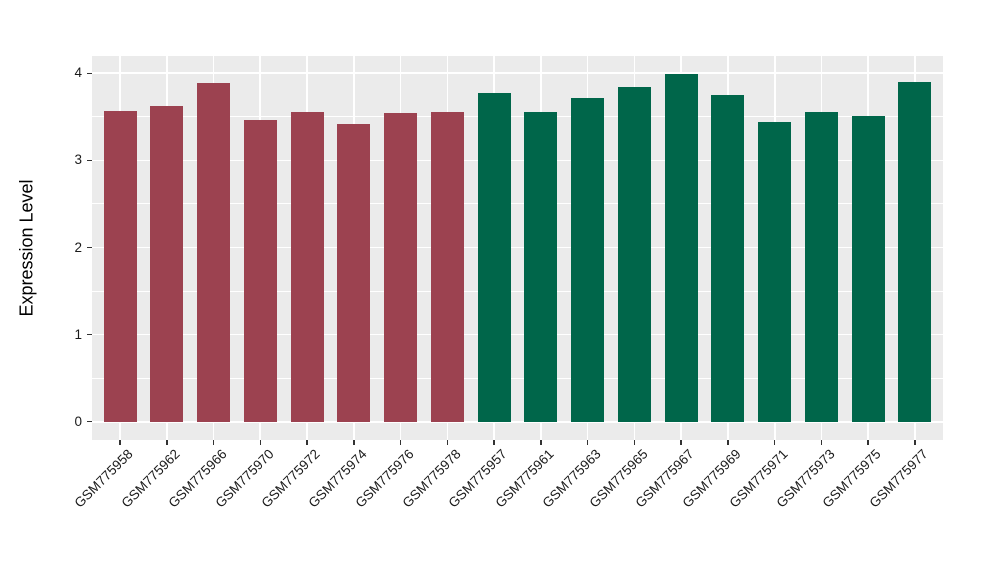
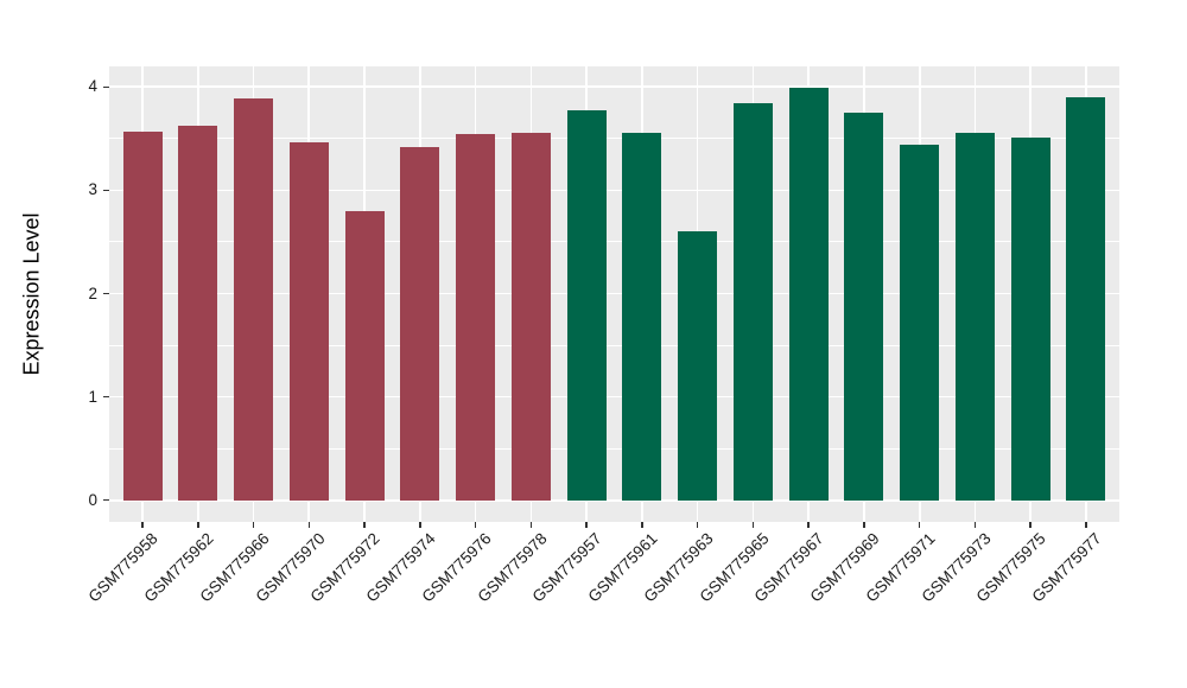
GSM775972: 3.6 -> 2.8
GSM775963: 3.7 -> 2.6
